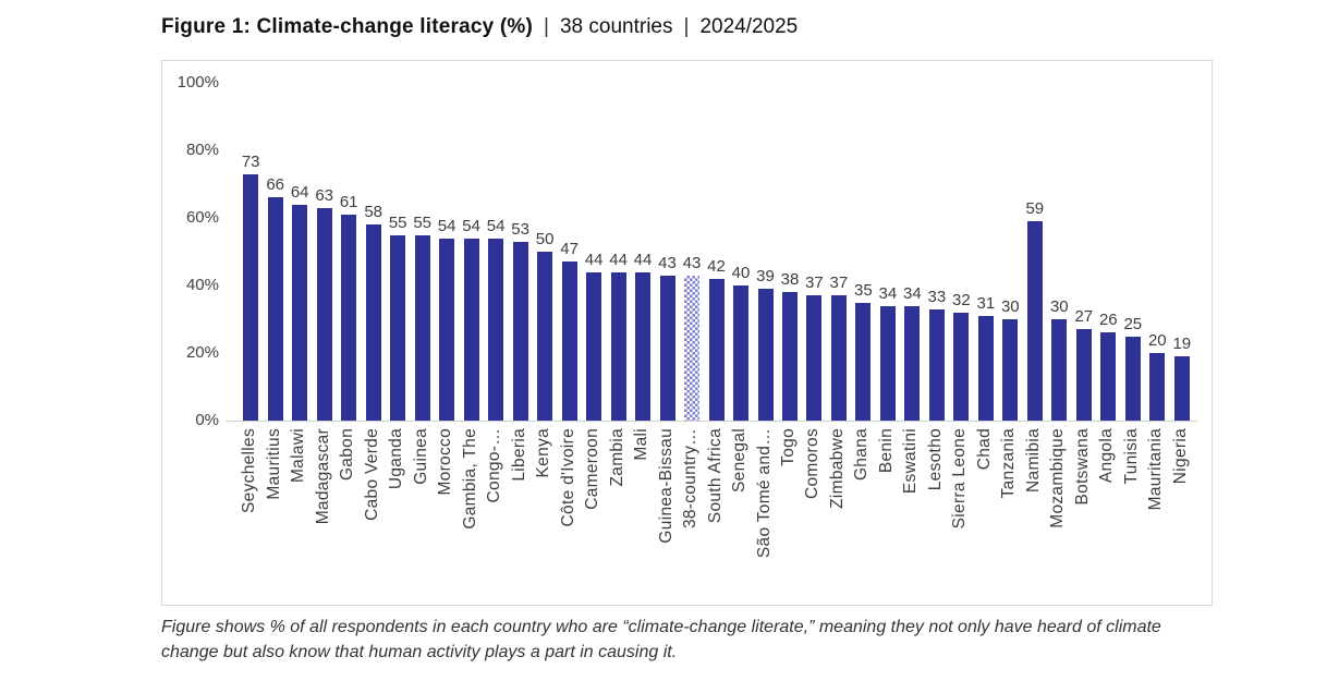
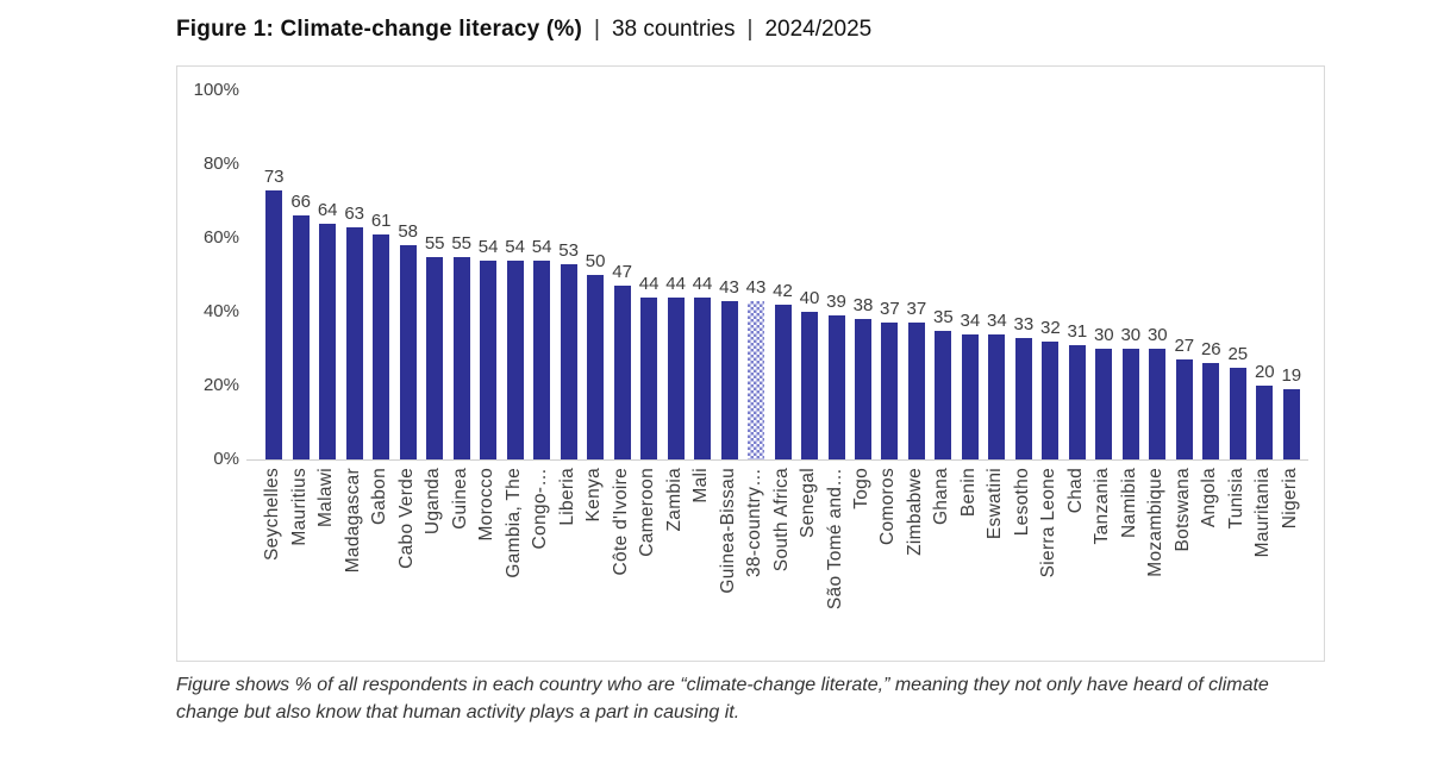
Namibia: 59 -> 30
